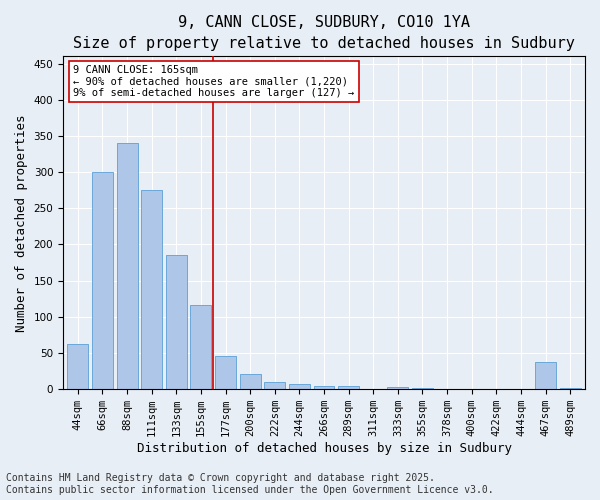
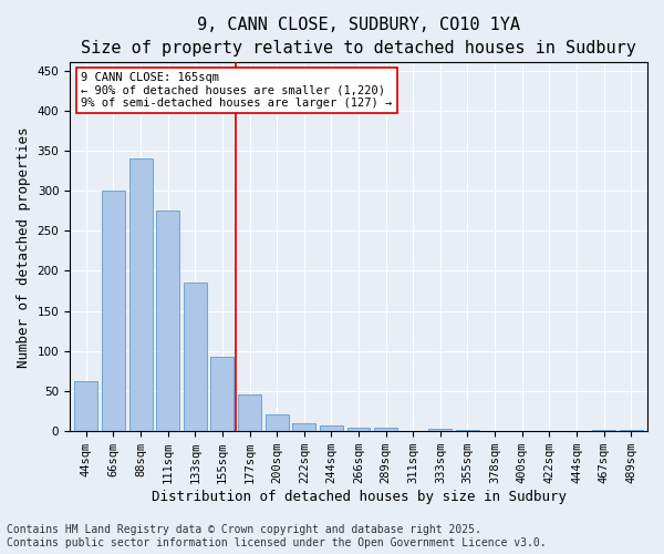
155sqm: 116 -> 93
467sqm: 38 -> 1
